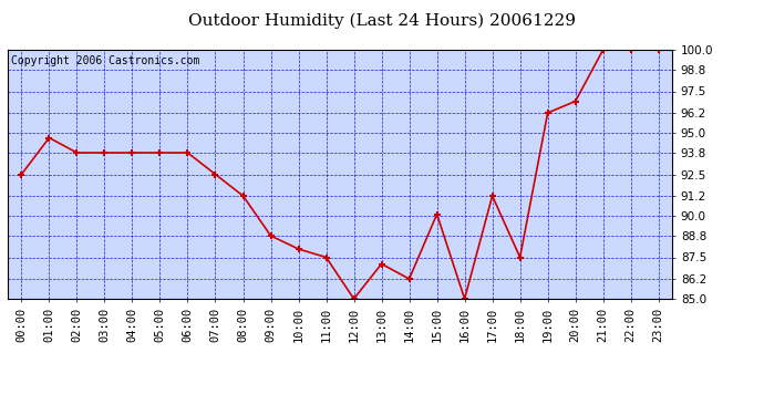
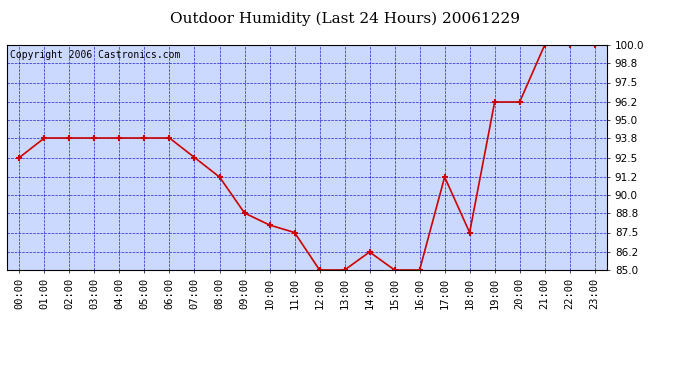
01:00: 94.7 -> 93.8
13:00: 87.1 -> 85.0
15:00: 90.1 -> 85.0
20:00: 96.9 -> 96.2
